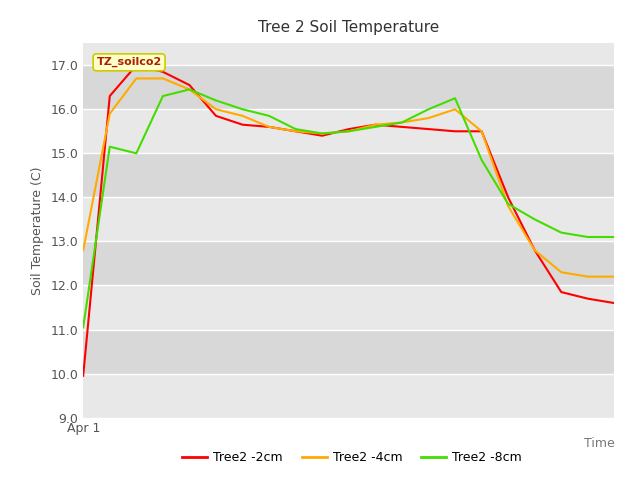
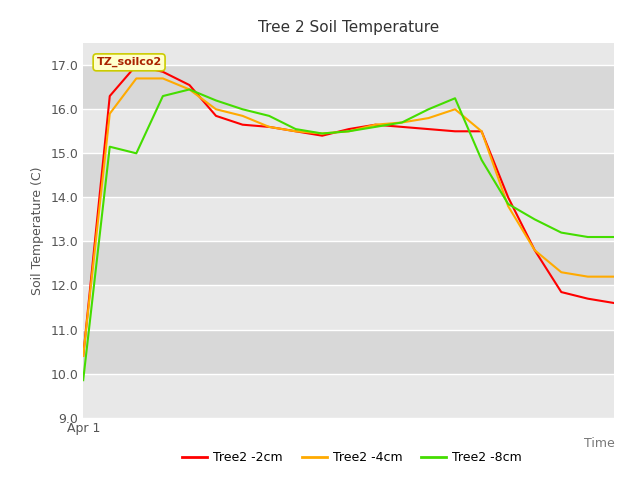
Tree2 -2cm/Apr 1: 9.95 -> 10.40
Tree2 -4cm/Apr 1: 12.80 -> 10.40
Tree2 -8cm/Apr 1: 11.05 -> 9.85
